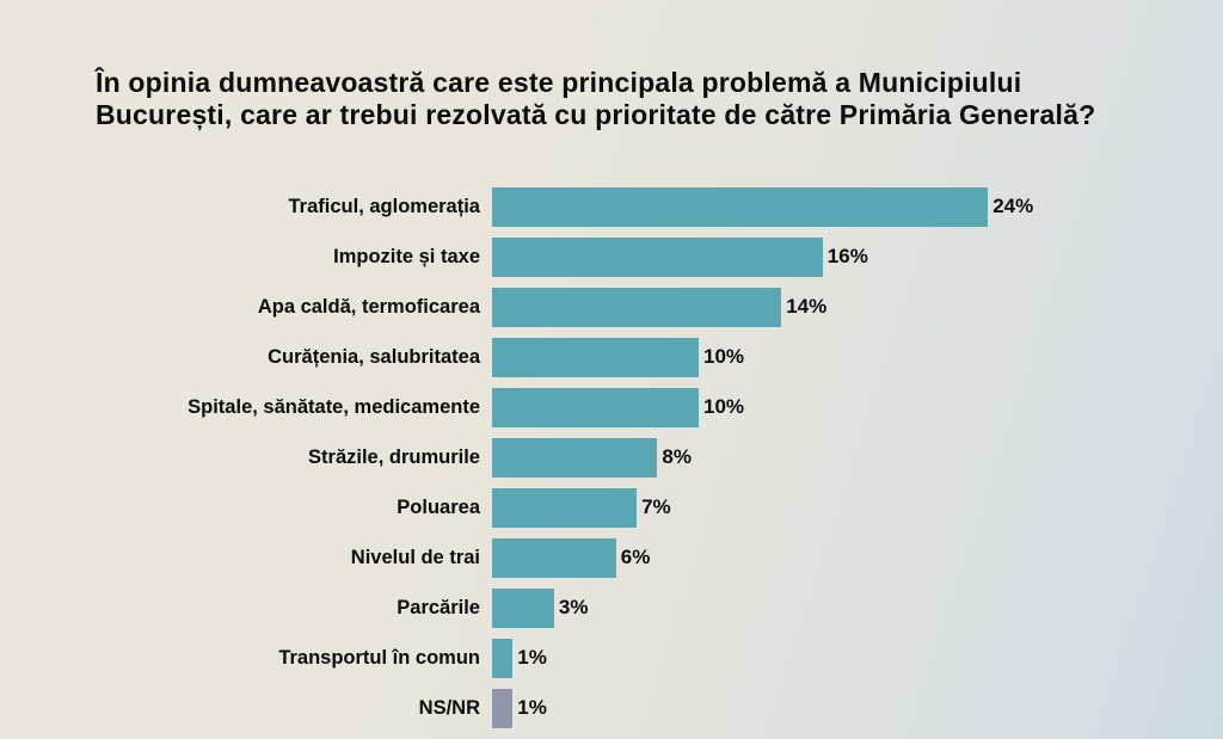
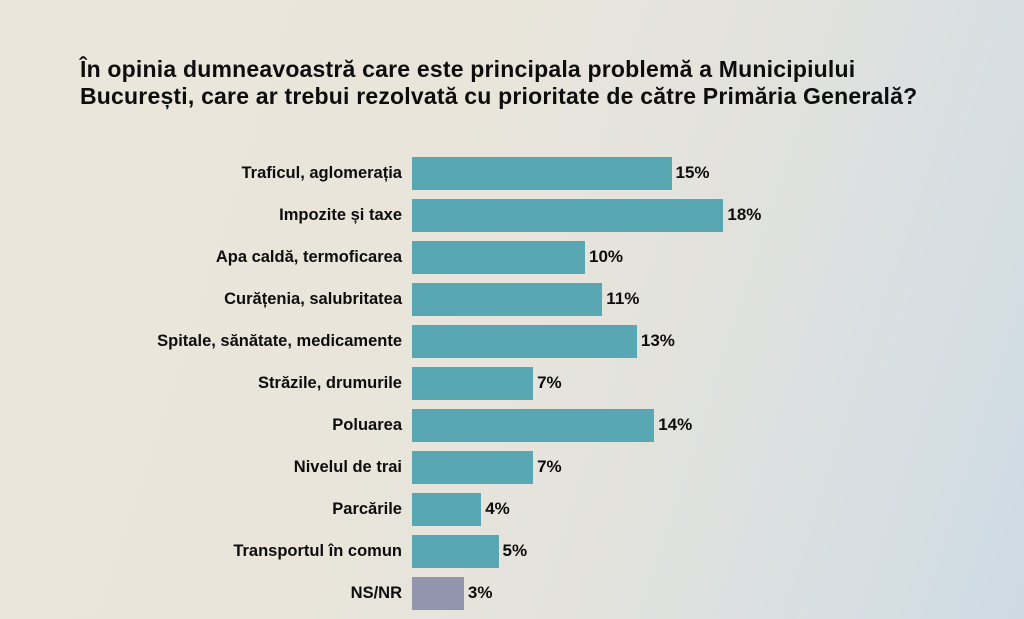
Traficul, aglomerația: 24% -> 15%
Impozite și taxe: 16% -> 18%
Apa caldă, termoficarea: 14% -> 10%
Curățenia, salubritatea: 10% -> 11%
Spitale, sănătate, medicamente: 10% -> 13%
Străzile, drumurile: 8% -> 7%
Poluarea: 7% -> 14%
Nivelul de trai: 6% -> 7%
Parcările: 3% -> 4%
Transportul în comun: 1% -> 5%
NS/NR: 1% -> 3%
